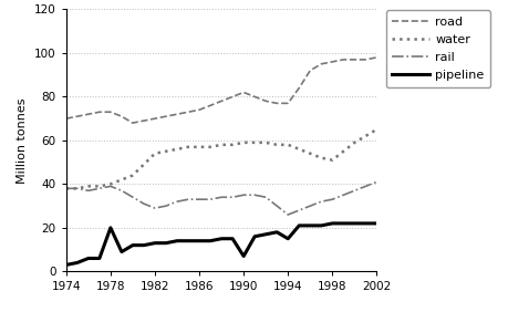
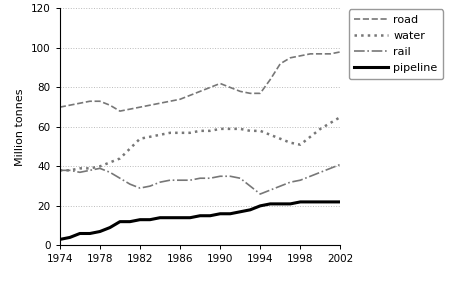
pipeline/1978: 20 -> 7
pipeline/1990: 7 -> 16
pipeline/1994: 15 -> 20
